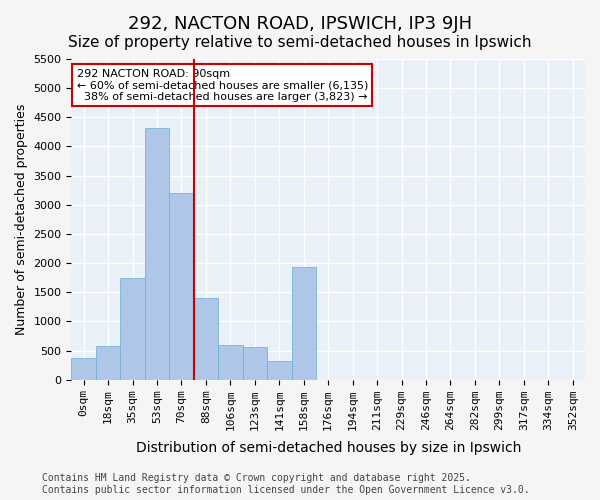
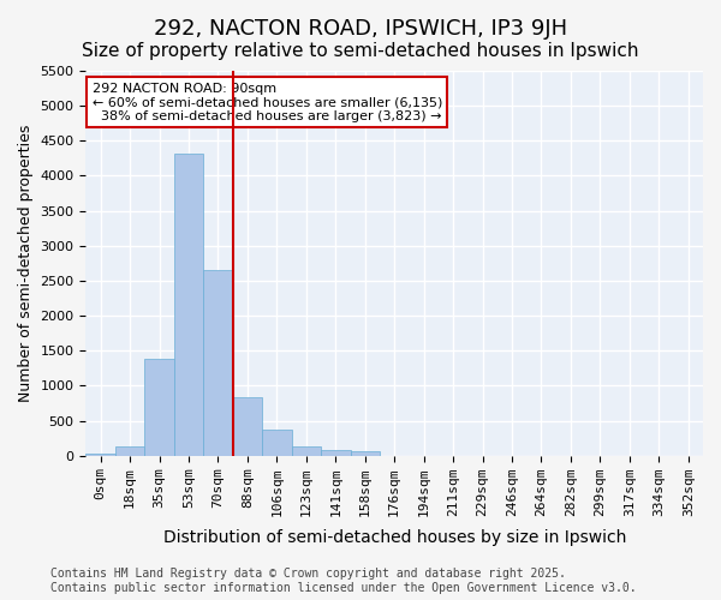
0sqm: 380 -> 30
18sqm: 580 -> 130
35sqm: 1740 -> 1380
70sqm: 3200 -> 2650
88sqm: 1400 -> 830
106sqm: 600 -> 380
123sqm: 560 -> 130
141sqm: 320 -> 80
158sqm: 1940 -> 60
